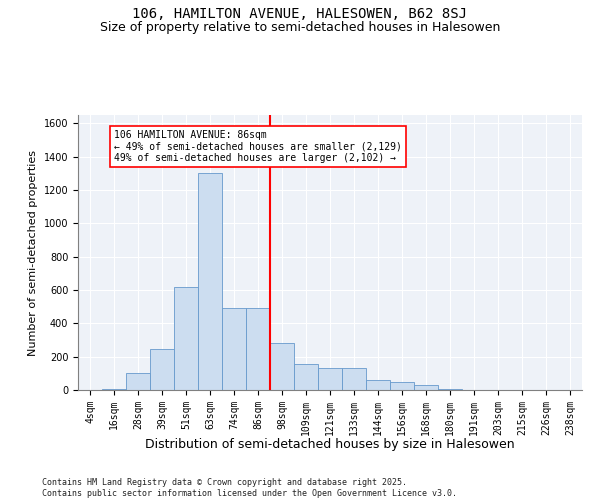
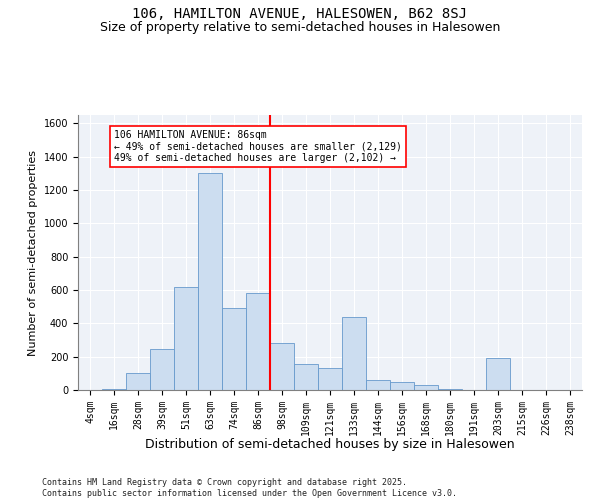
86sqm: 490 -> 580
133sqm: 130 -> 440
203sqm: 0 -> 190
